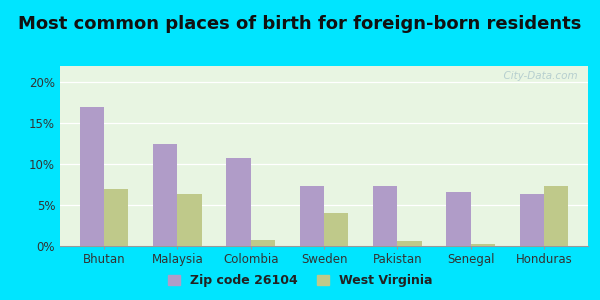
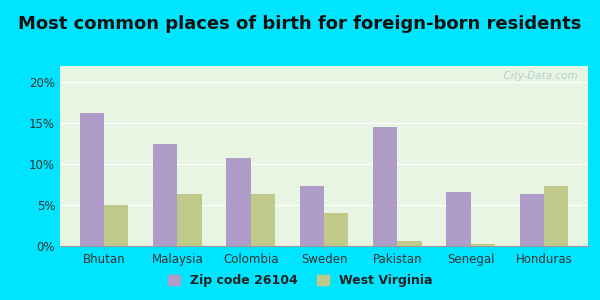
Zip code 26104/Bhutan: 17.0% -> 16.2%
West Virginia/Bhutan: 7.0% -> 5.0%
West Virginia/Colombia: 0.7% -> 6.4%
Zip code 26104/Pakistan: 7.3% -> 14.6%
